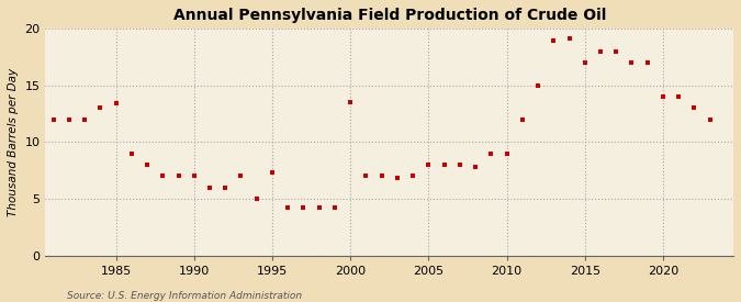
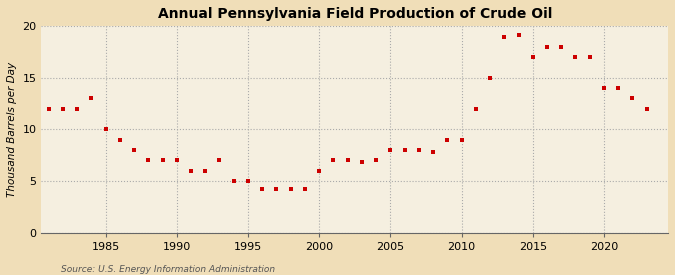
1985: 13.4 -> 10.0
1995: 7.3 -> 5.0
2000: 13.5 -> 6.0
